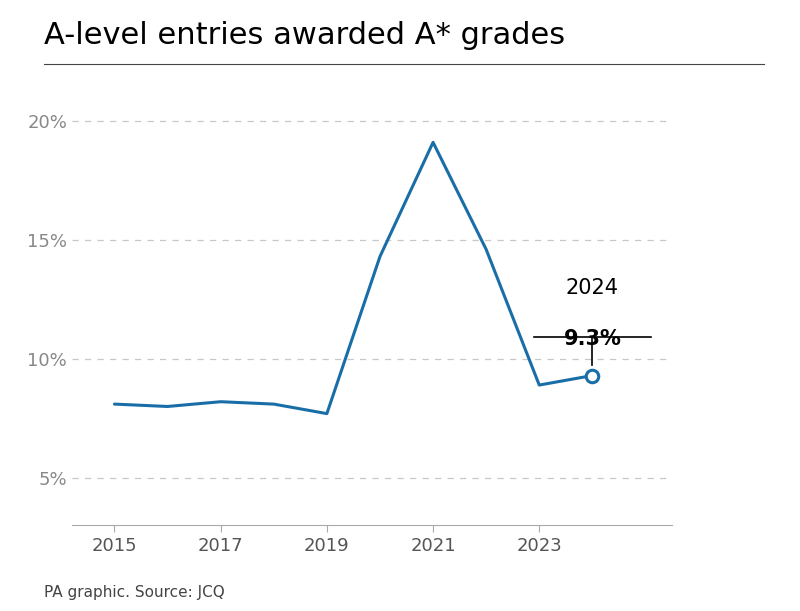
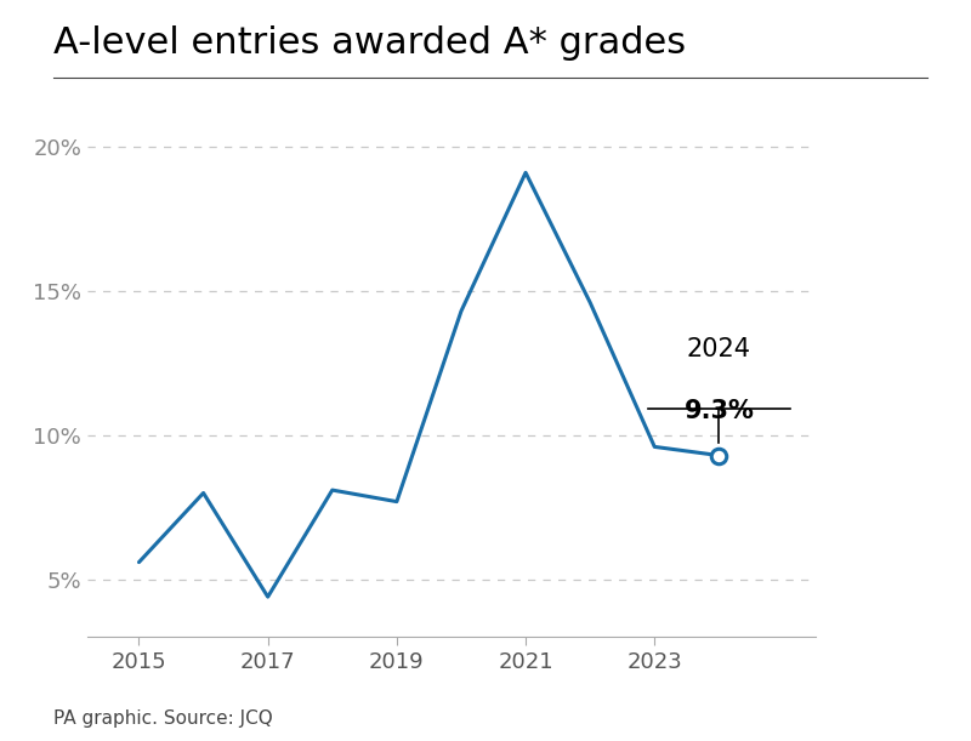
2015: 8.1% -> 5.6%
2017: 8.2% -> 4.4%
2023: 8.9% -> 9.6%
